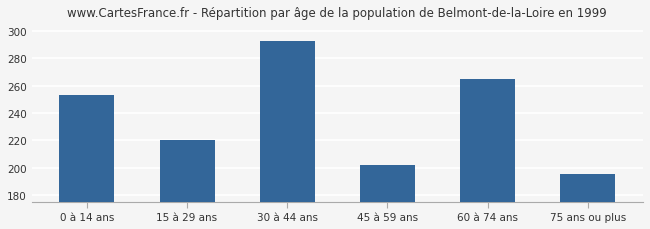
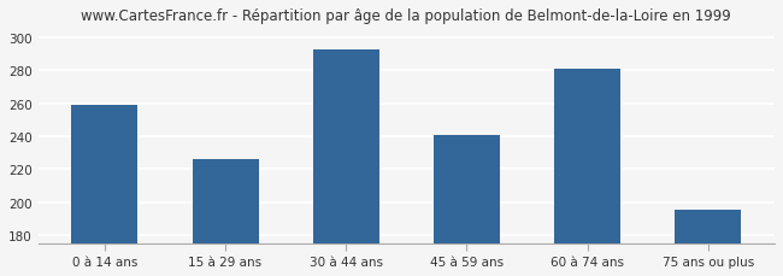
0 à 14 ans: 253 -> 259
15 à 29 ans: 220 -> 226
45 à 59 ans: 202 -> 241
60 à 74 ans: 265 -> 281
